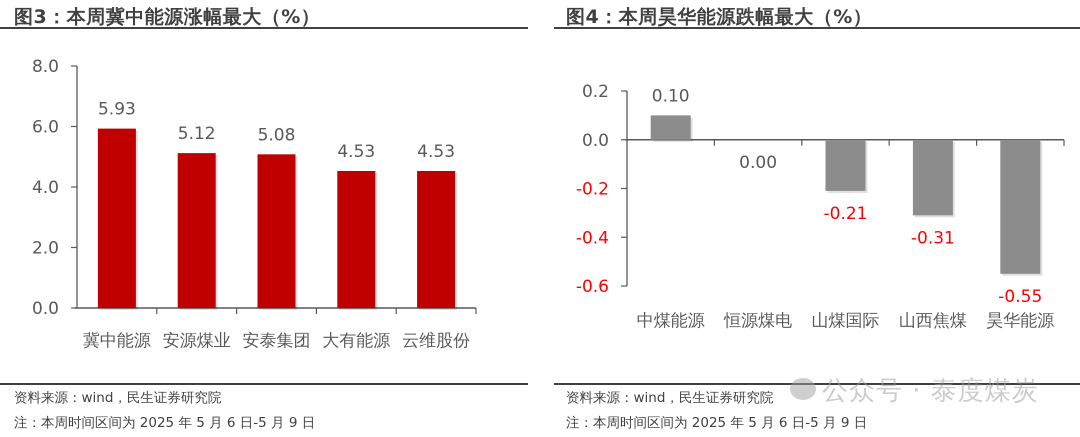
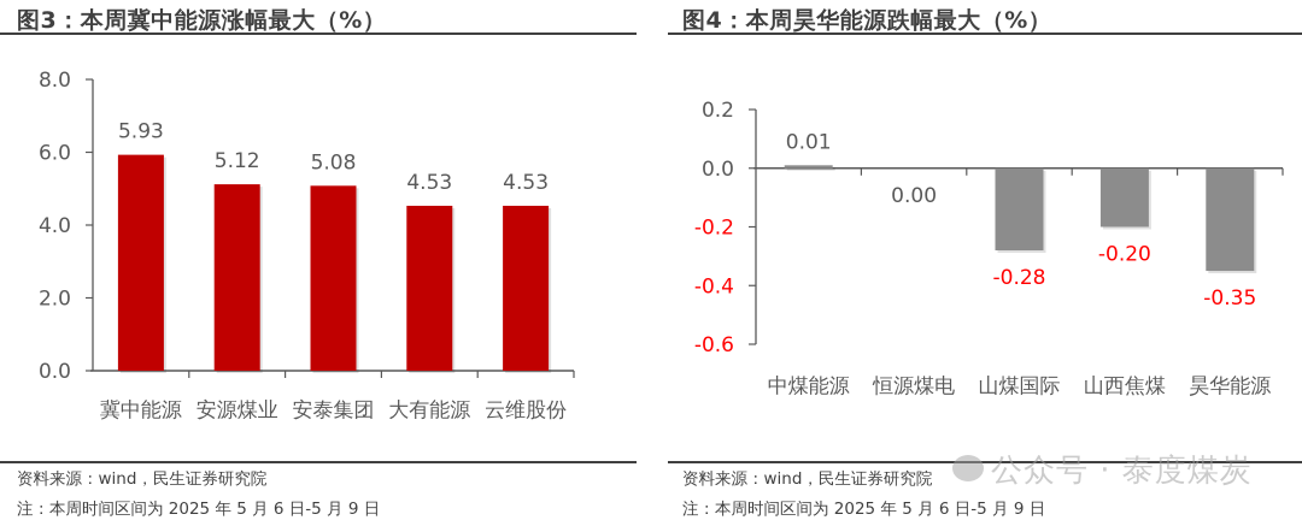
图4：本周昊华能源跌幅最大（%）/中煤能源: 0.10 -> 0.01
图4：本周昊华能源跌幅最大（%）/山煤国际: -0.21 -> -0.28
图4：本周昊华能源跌幅最大（%）/山西焦煤: -0.31 -> -0.20
图4：本周昊华能源跌幅最大（%）/昊华能源: -0.55 -> -0.35
